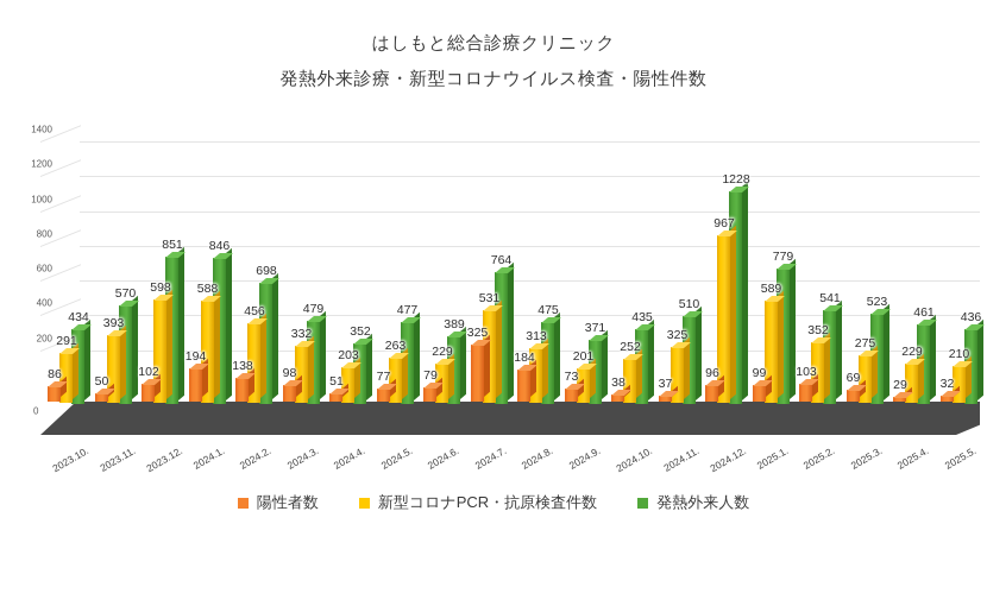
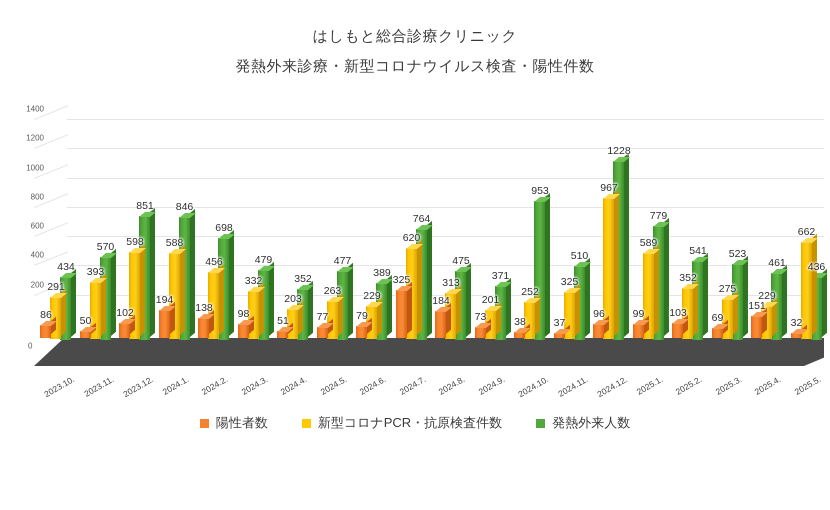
新型コロナPCR・抗原検査件数/2024.7.: 531 -> 620
発熱外来人数/2024.10.: 435 -> 953
陽性者数/2025.4.: 29 -> 151
新型コロナPCR・抗原検査件数/2025.5.: 210 -> 662
